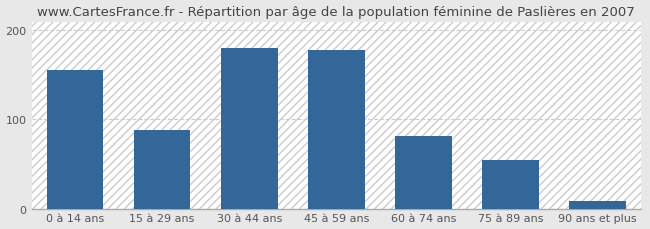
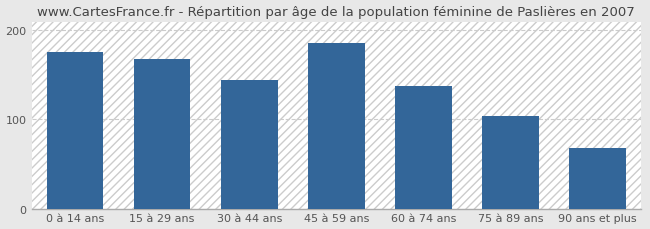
0 à 14 ans: 155 -> 176
15 à 29 ans: 88 -> 168
30 à 44 ans: 180 -> 144
45 à 59 ans: 178 -> 186
60 à 74 ans: 82 -> 138
75 à 89 ans: 55 -> 104
90 ans et plus: 8 -> 68
